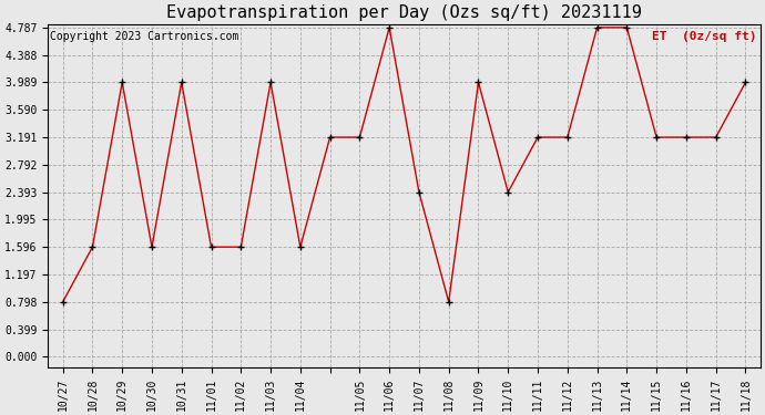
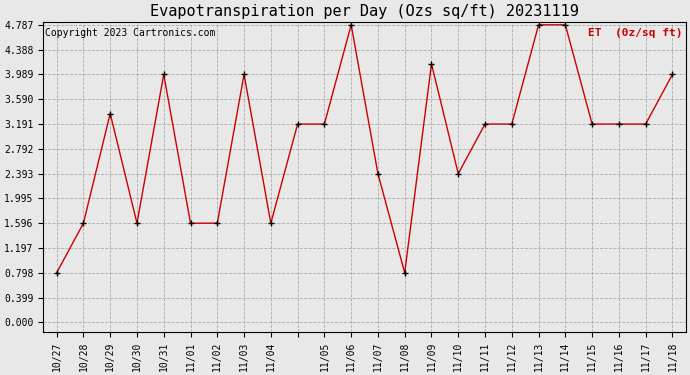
10/29: 3.99 -> 3.36
11/09: 3.99 -> 4.16
